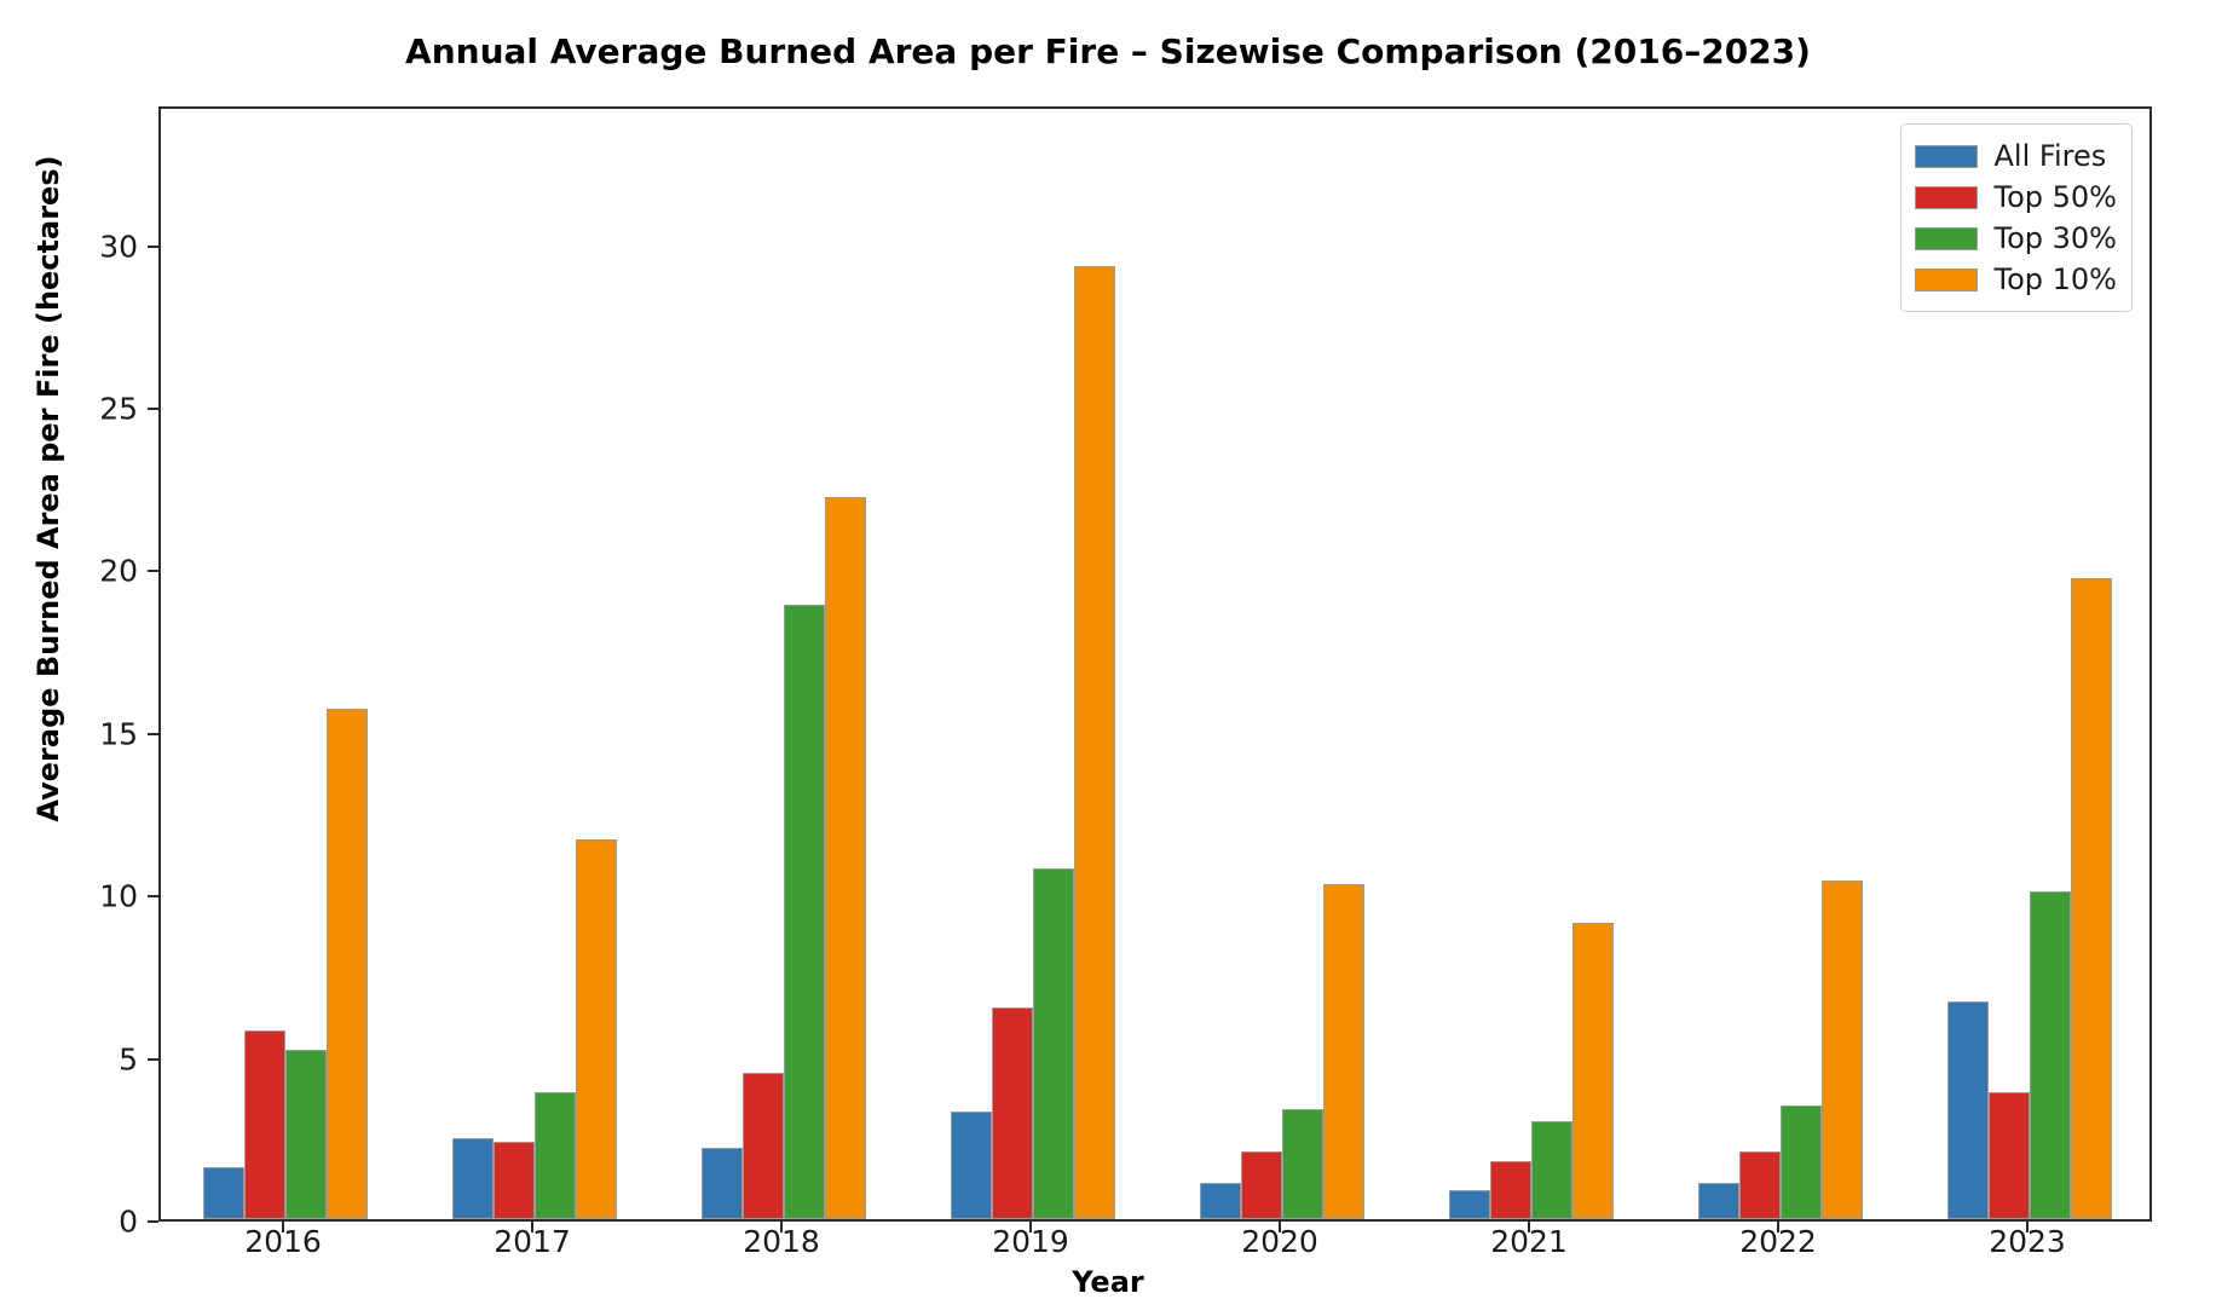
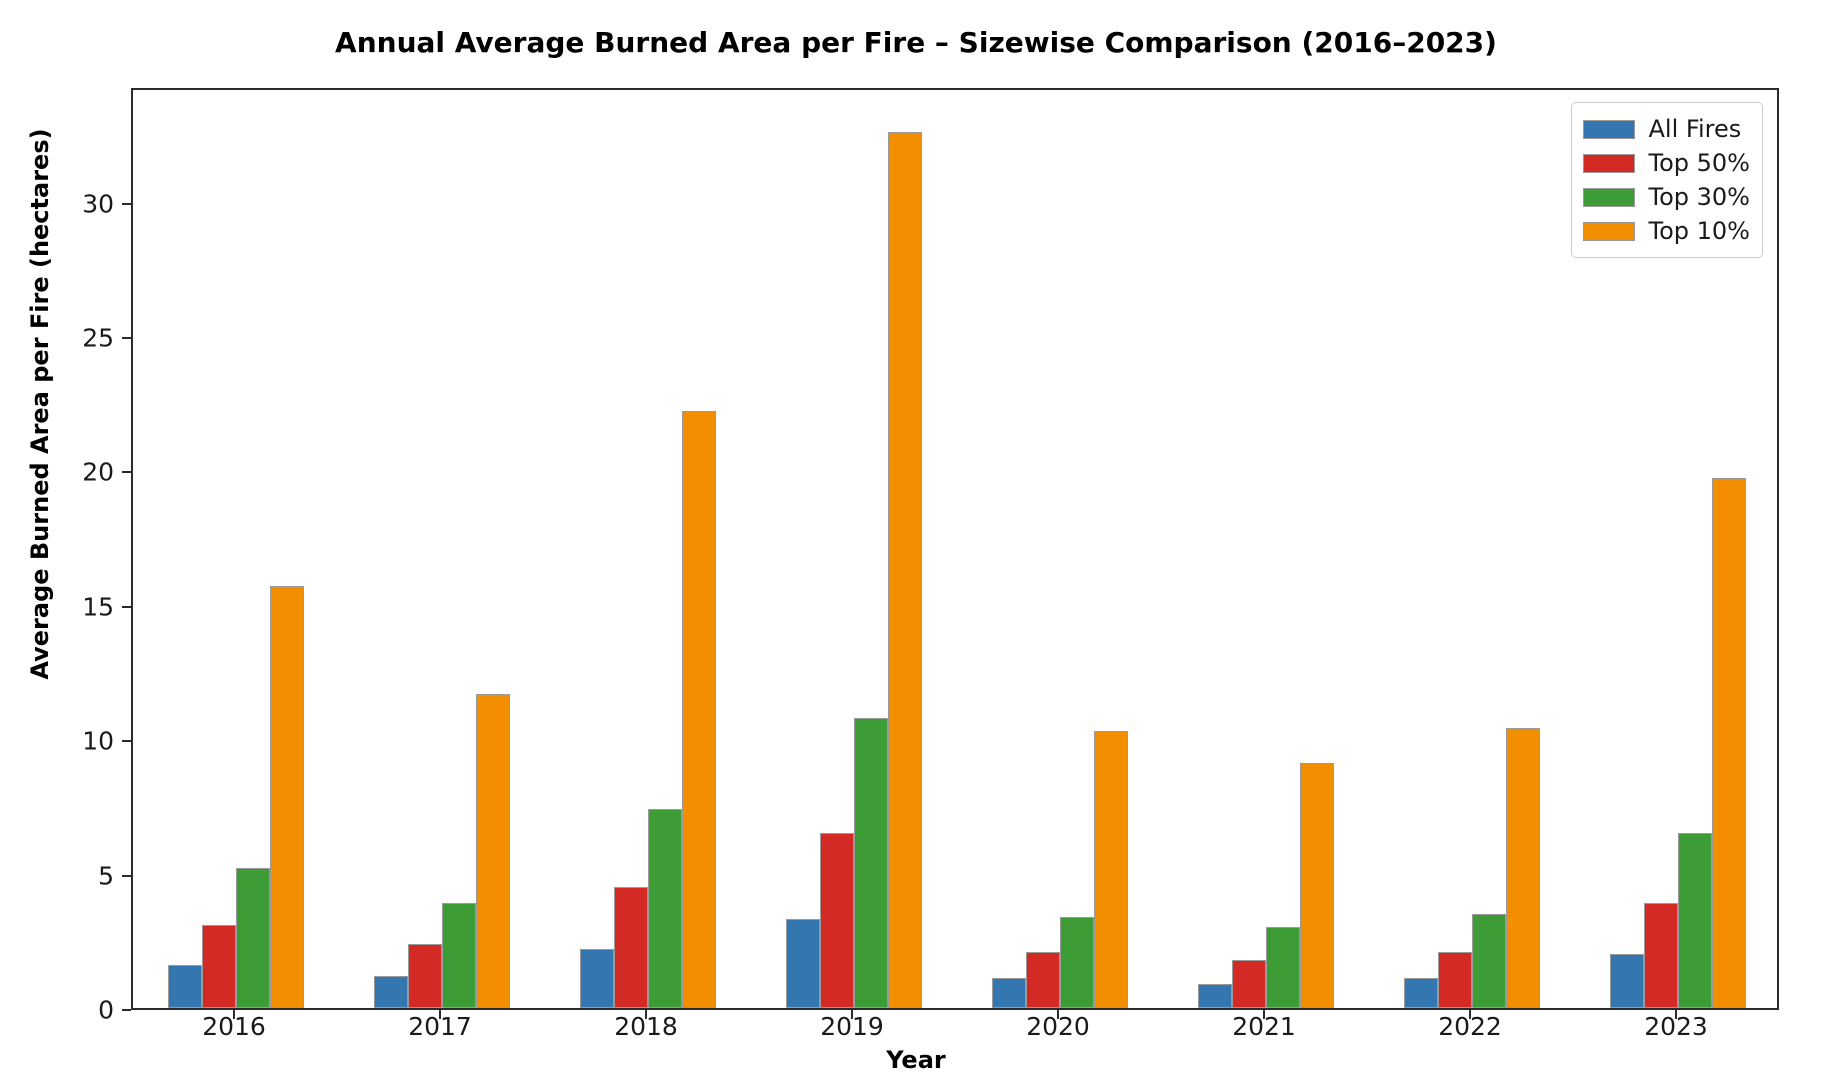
Top 50%/2016: 5.8 -> 3.1
All Fires/2017: 2.5 -> 1.2
Top 30%/2018: 18.9 -> 7.4
Top 10%/2019: 29.3 -> 32.6
All Fires/2023: 6.7 -> 2.0
Top 30%/2023: 10.1 -> 6.5
